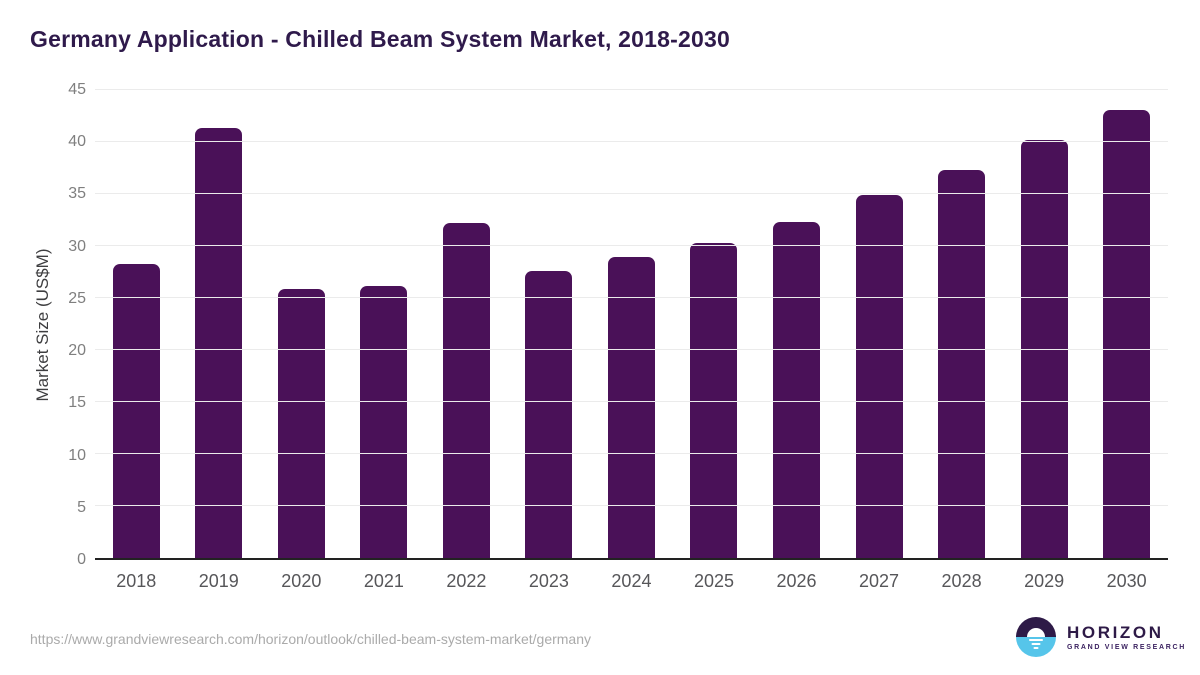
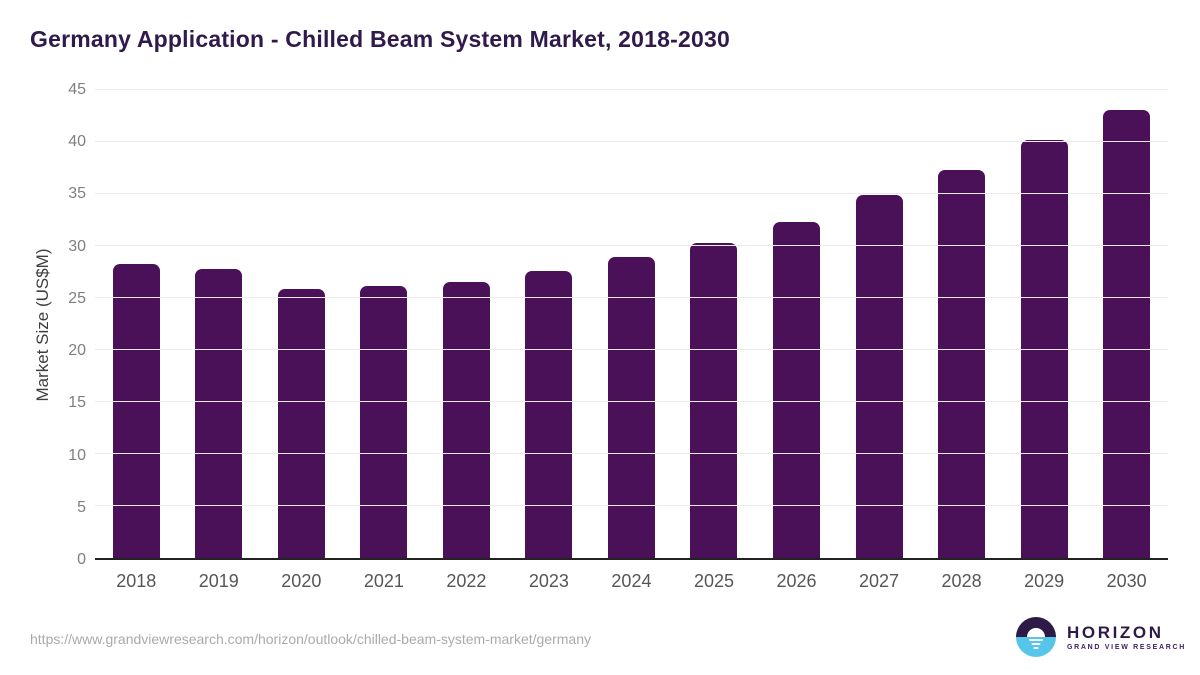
2019: 41.3 -> 27.8
2022: 32.2 -> 26.5
